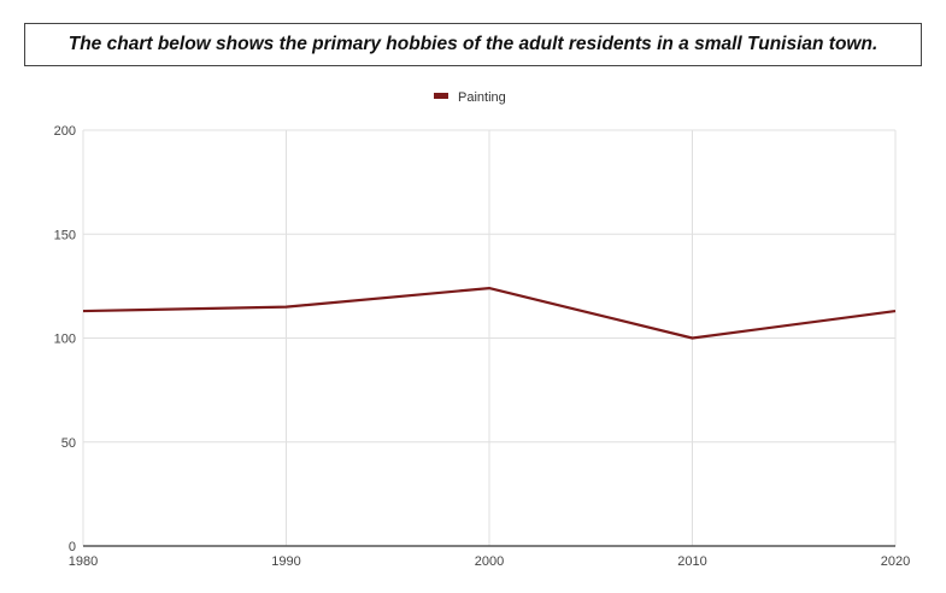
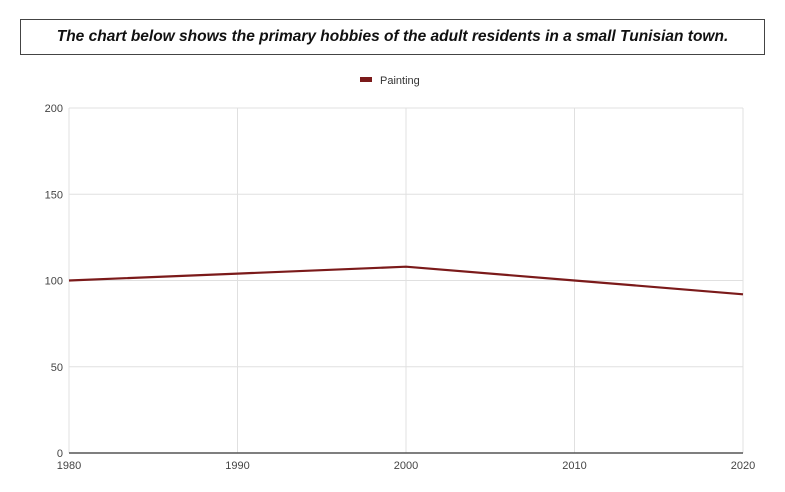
1980: 113 -> 100
1990: 115 -> 104
2000: 124 -> 108
2020: 113 -> 92
